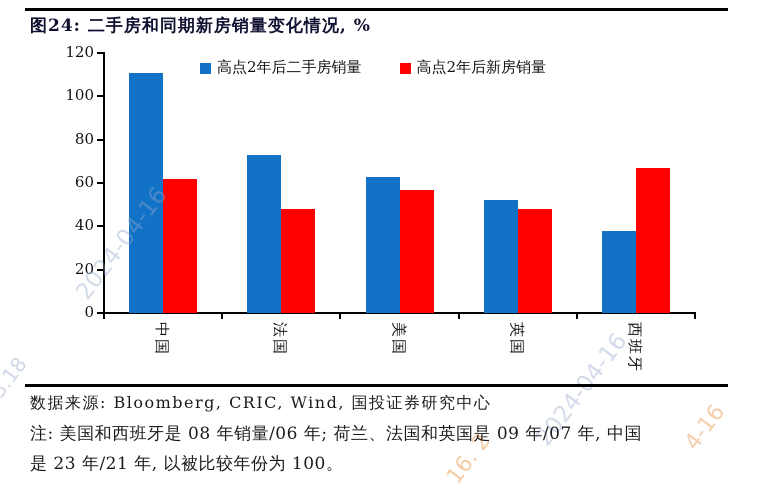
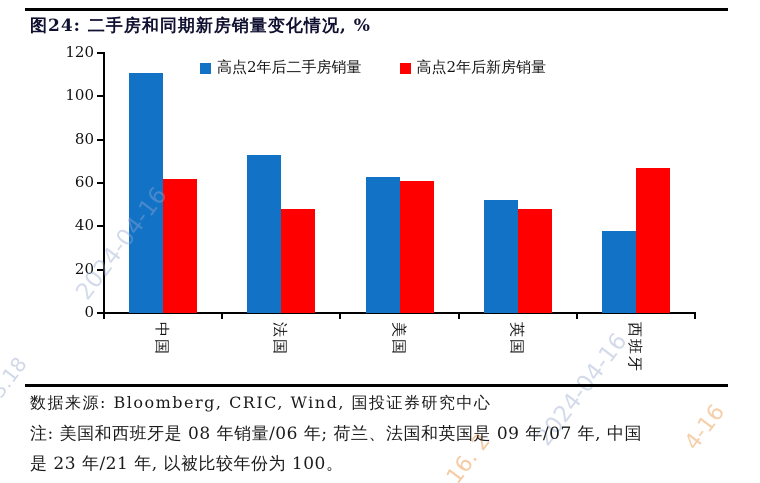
高点2年后新房销量/美国: 57 -> 61
